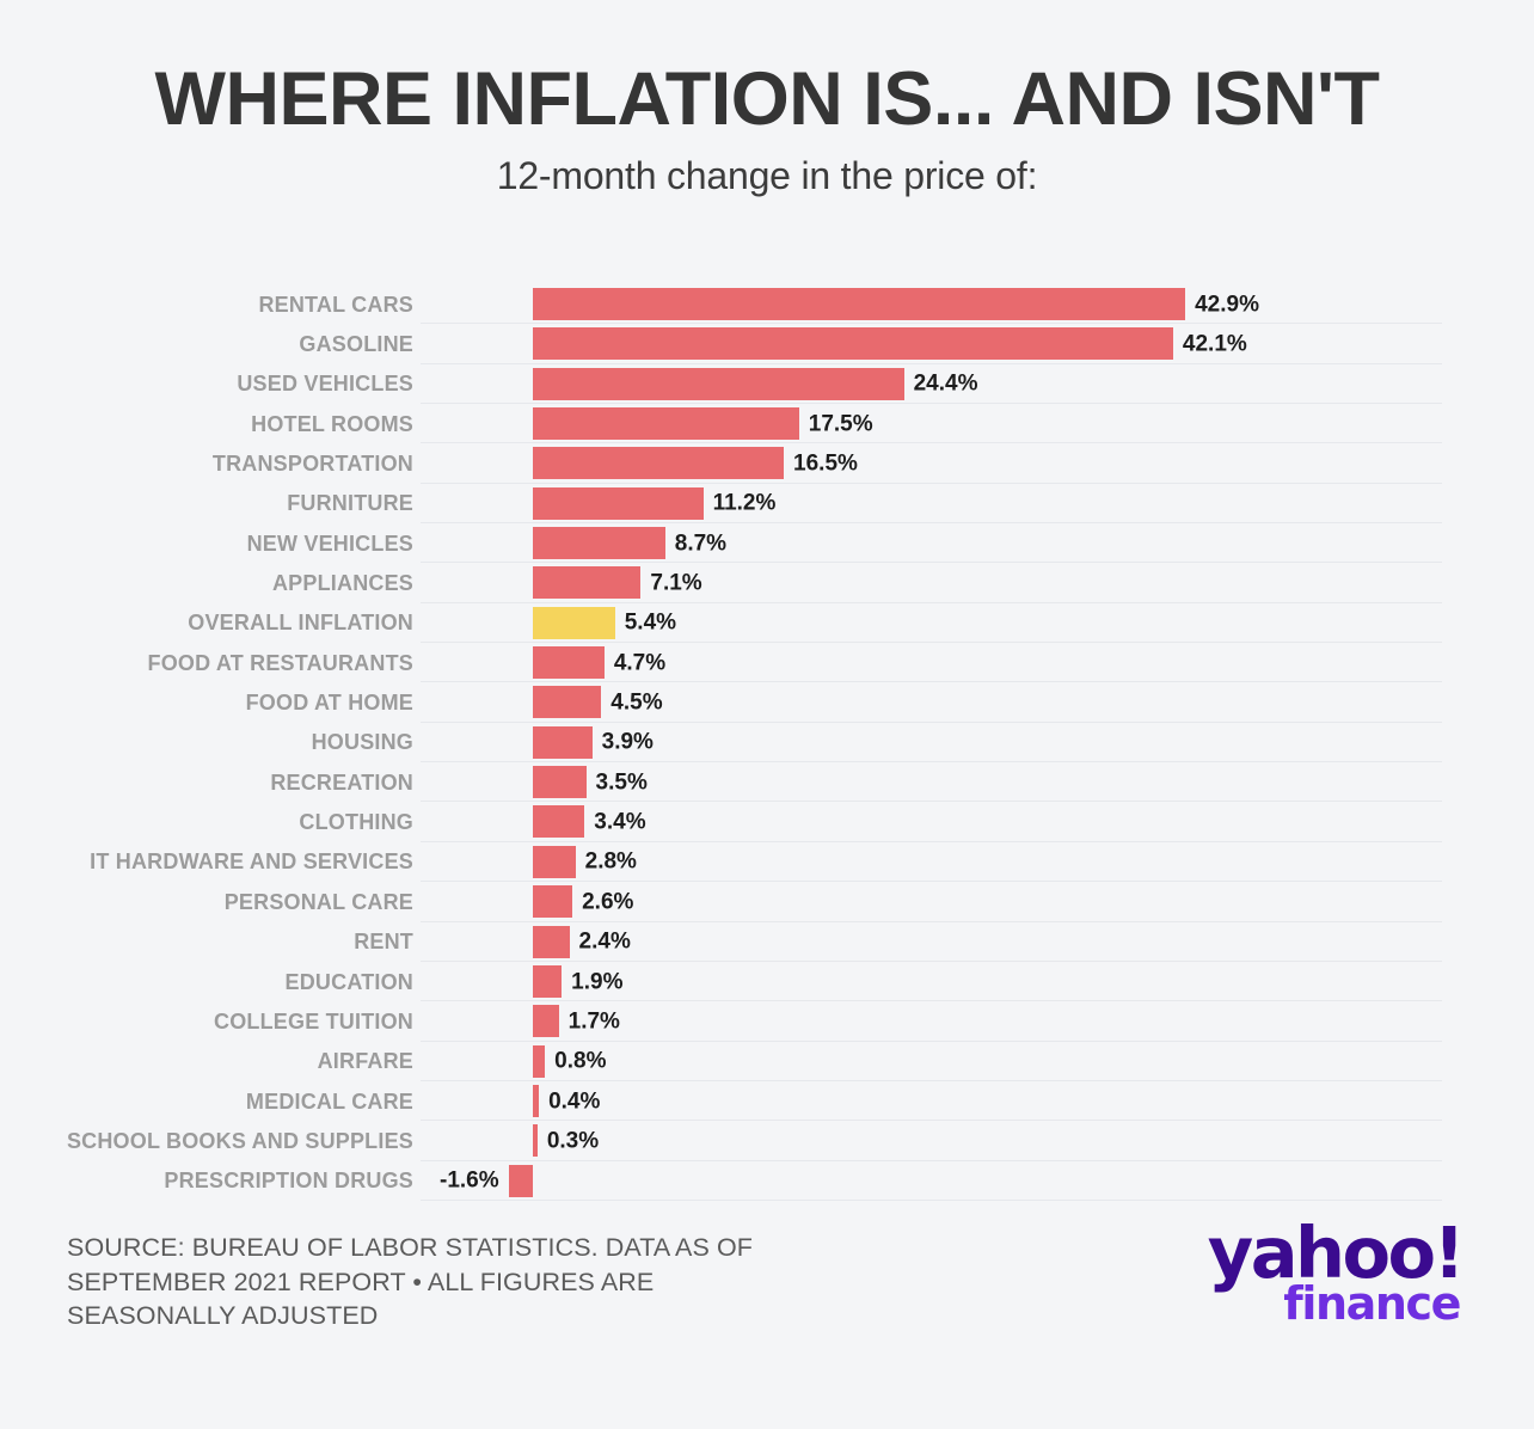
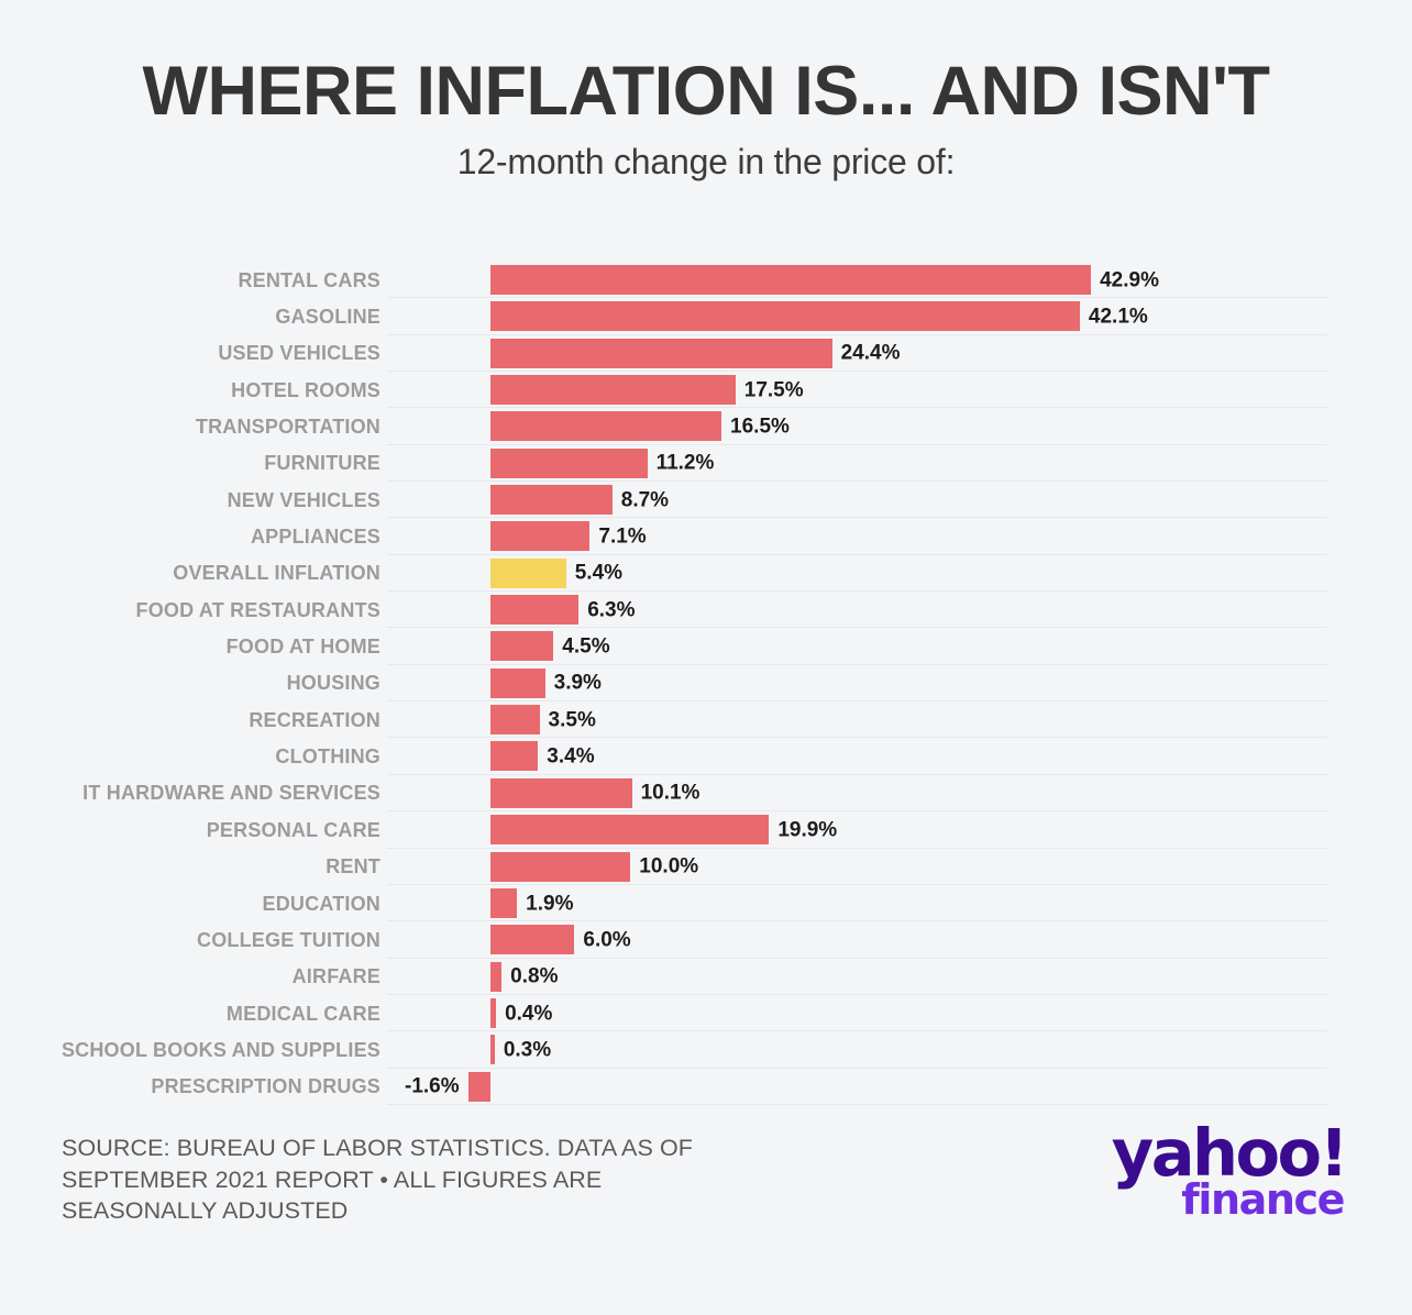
FOOD AT RESTAURANTS: 4.7% -> 6.3%
IT HARDWARE AND SERVICES: 2.8% -> 10.1%
PERSONAL CARE: 2.6% -> 19.9%
RENT: 2.4% -> 10.0%
COLLEGE TUITION: 1.7% -> 6.0%
